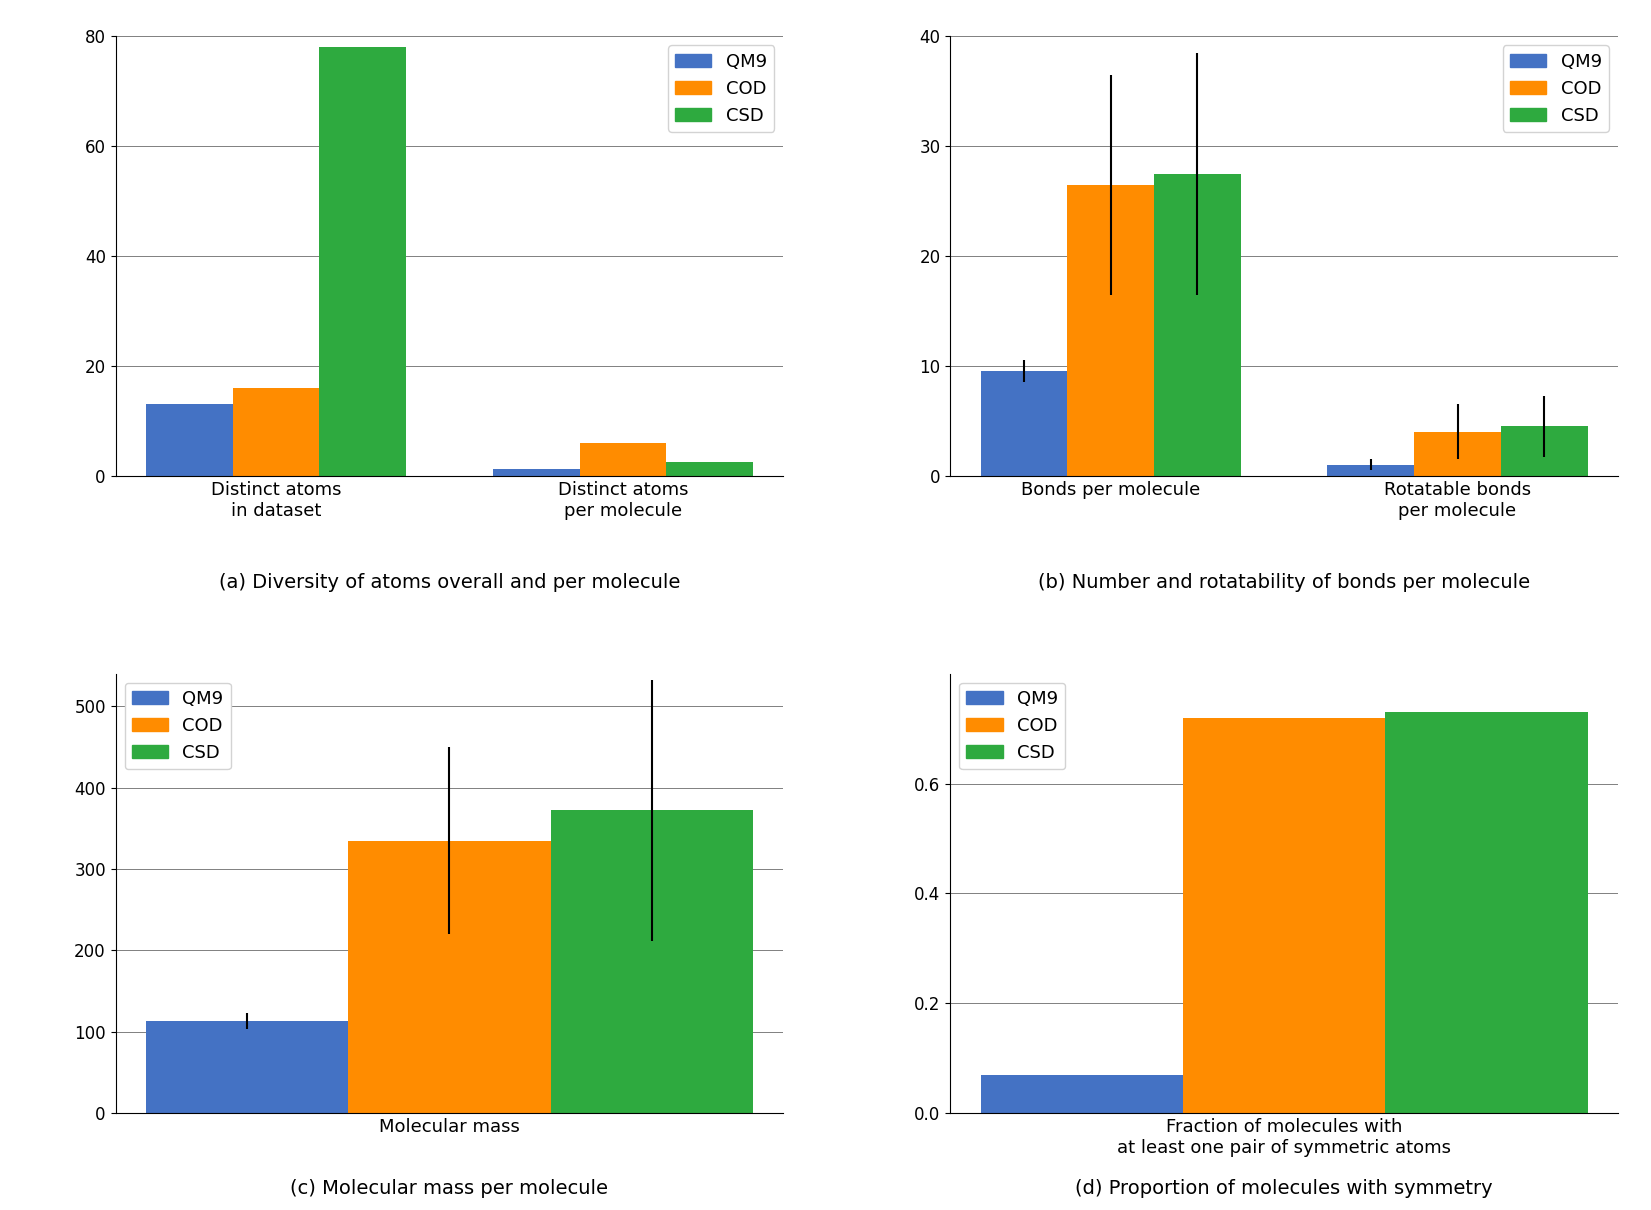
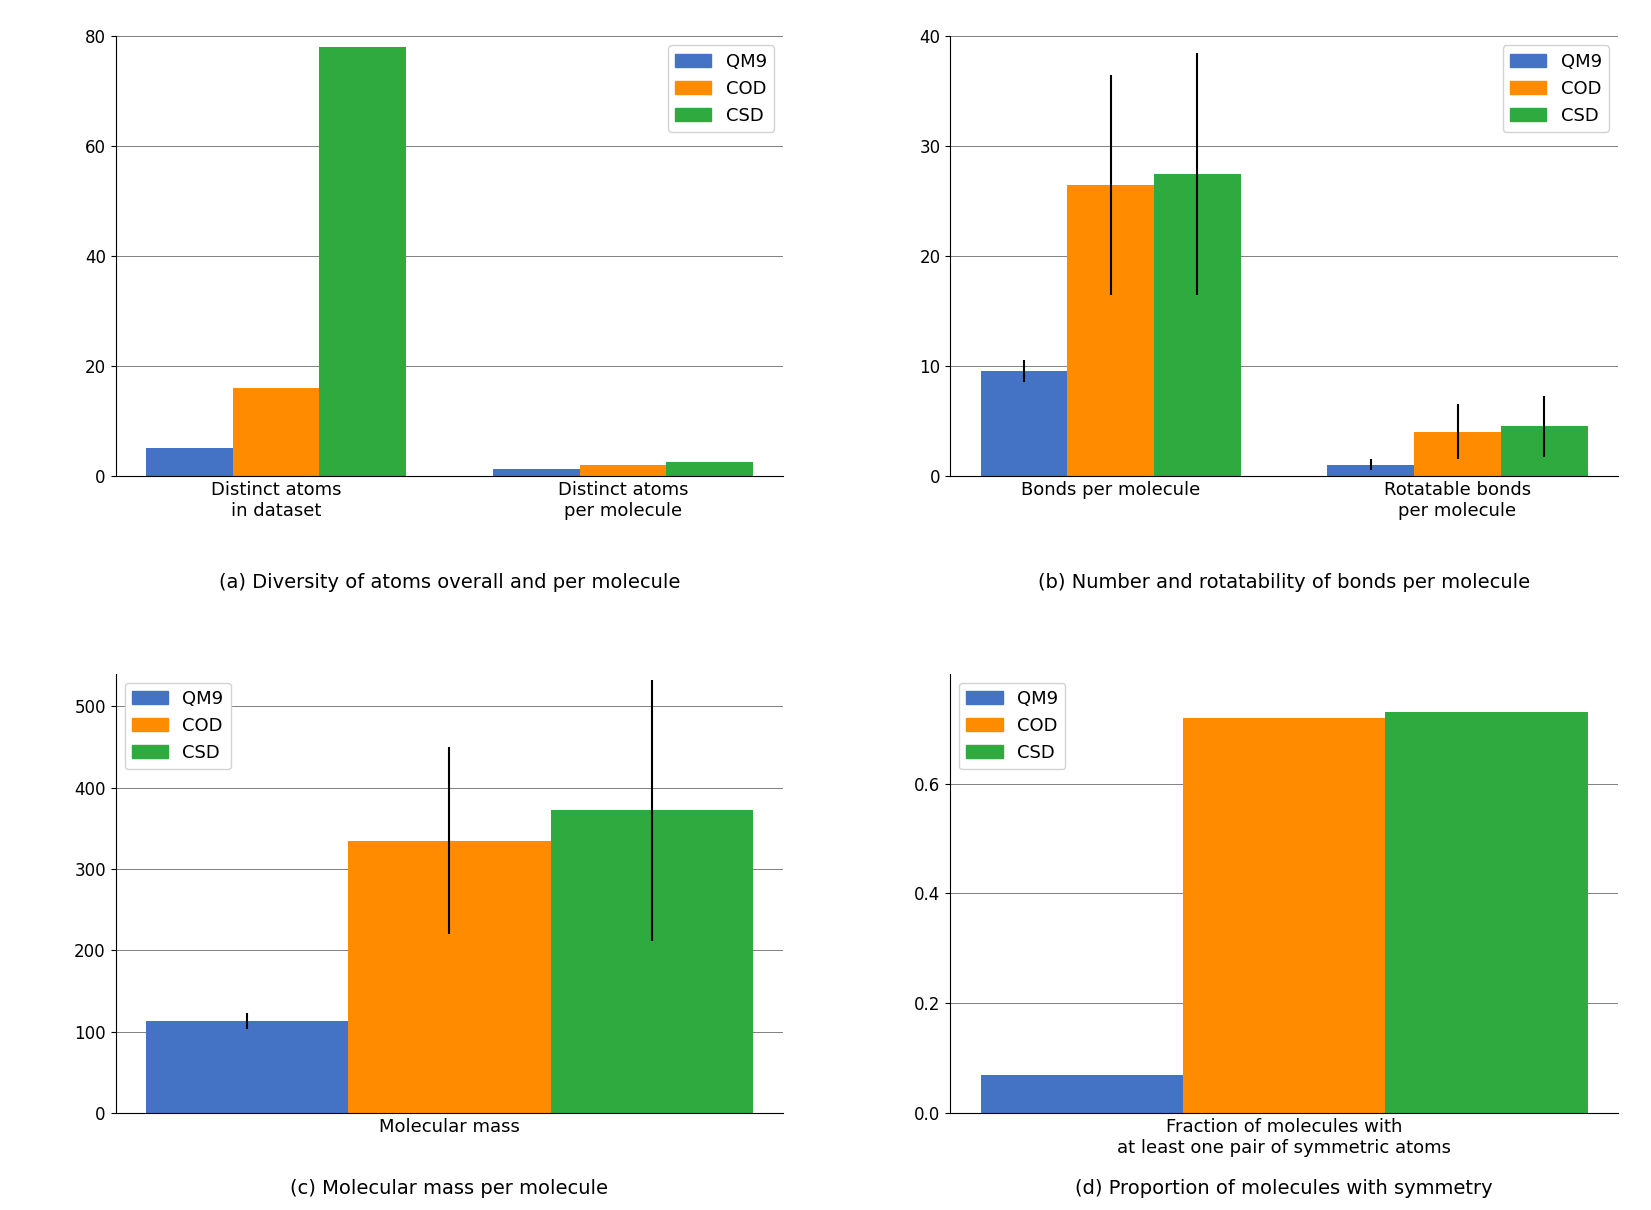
QM9/Distinct atoms in dataset: 13.0 -> 5.0
COD/Distinct atoms per molecule: 6 -> 2
